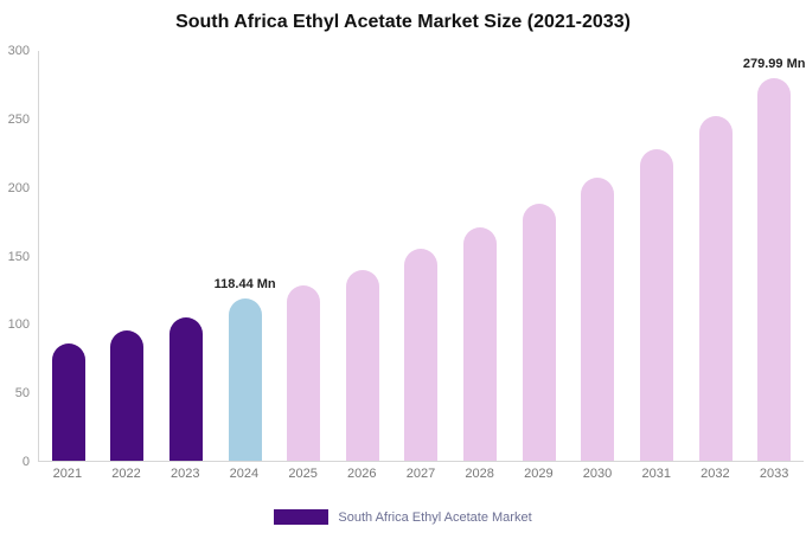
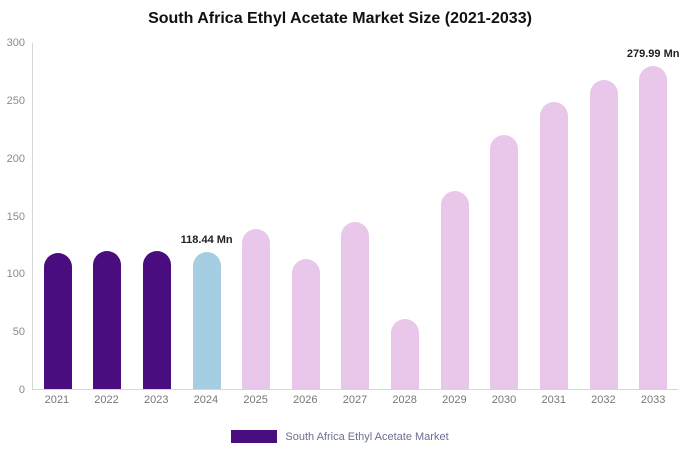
2021: 86 -> 118
2022: 95 -> 120
2023: 105 -> 120
2025: 128 -> 139
2026: 140 -> 113
2027: 155 -> 145
2028: 171 -> 61
2029: 188 -> 172
2030: 207 -> 220
2031: 228 -> 249
2032: 252 -> 268
